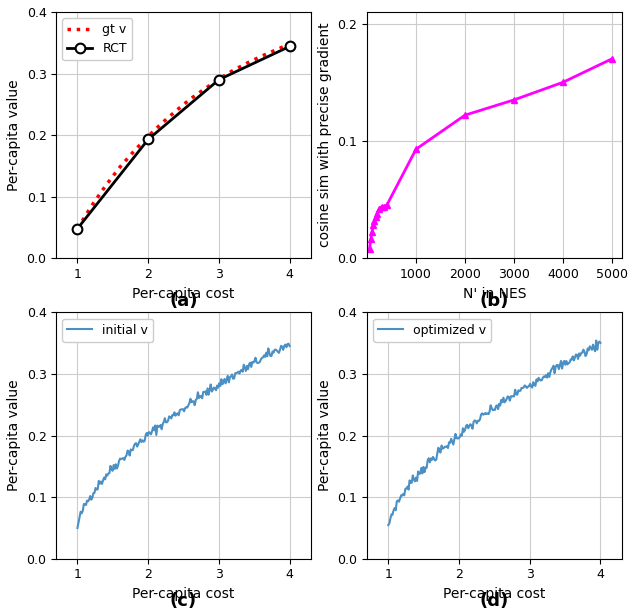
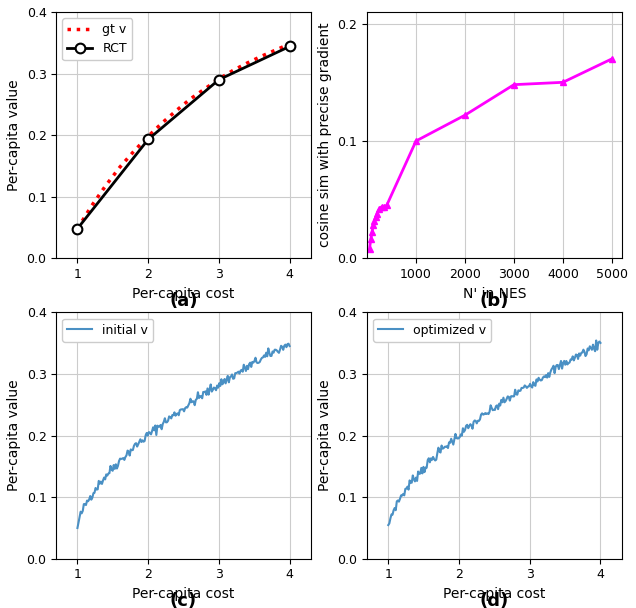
1000: 0.093 -> 0.100
3000: 0.135 -> 0.148
